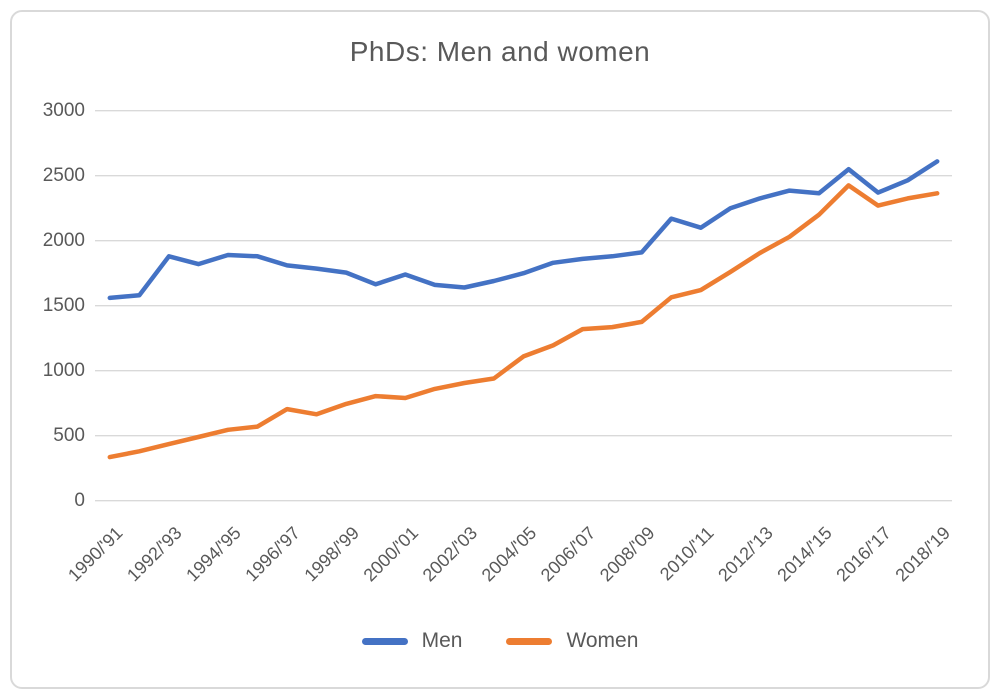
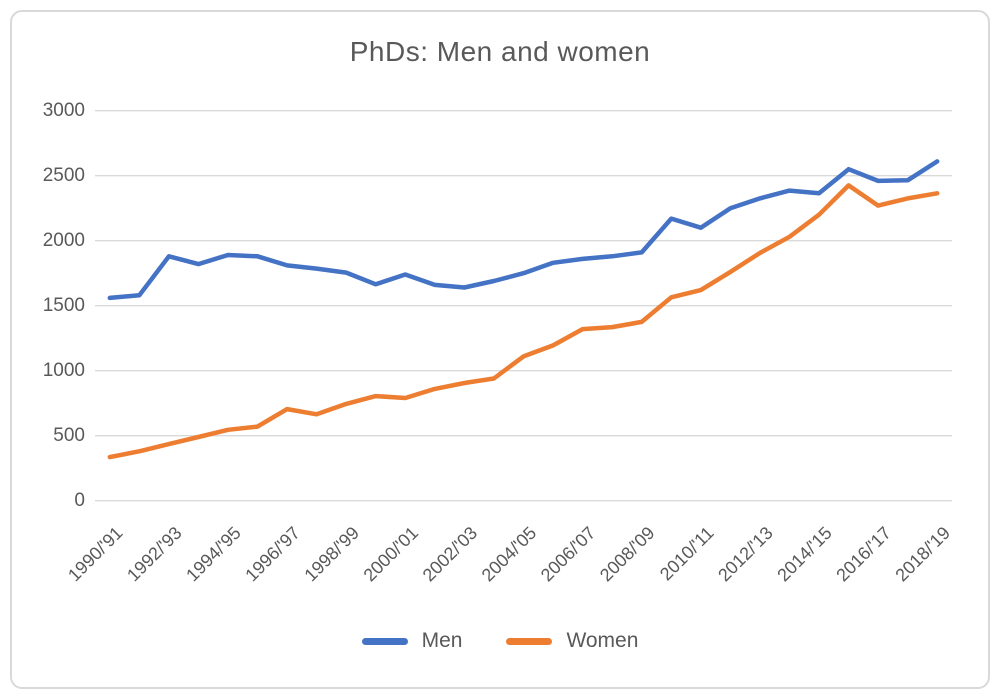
Men/2016/'17: 2370 -> 2460
